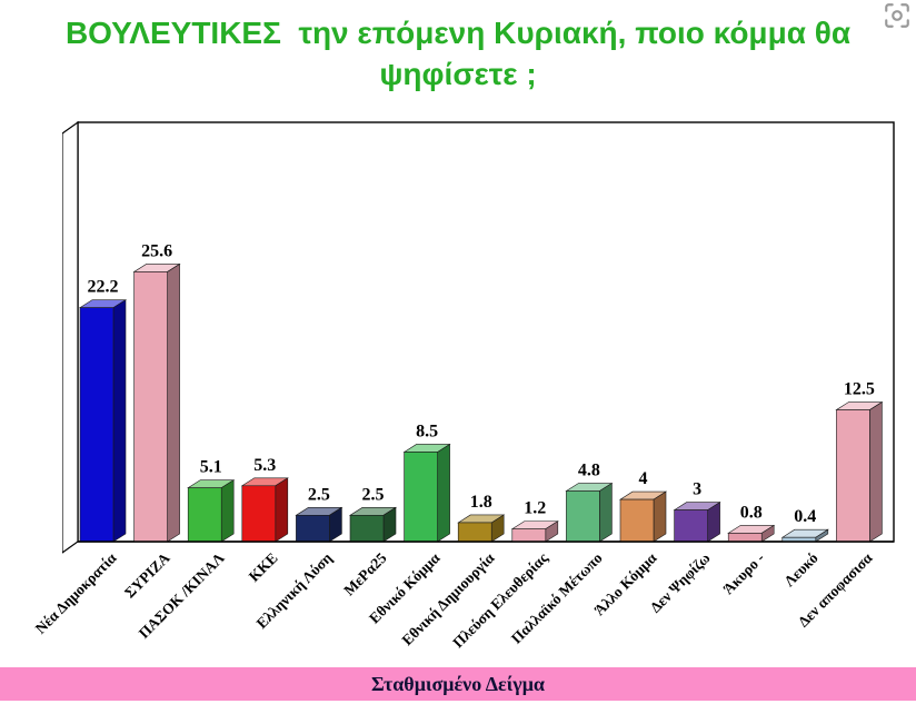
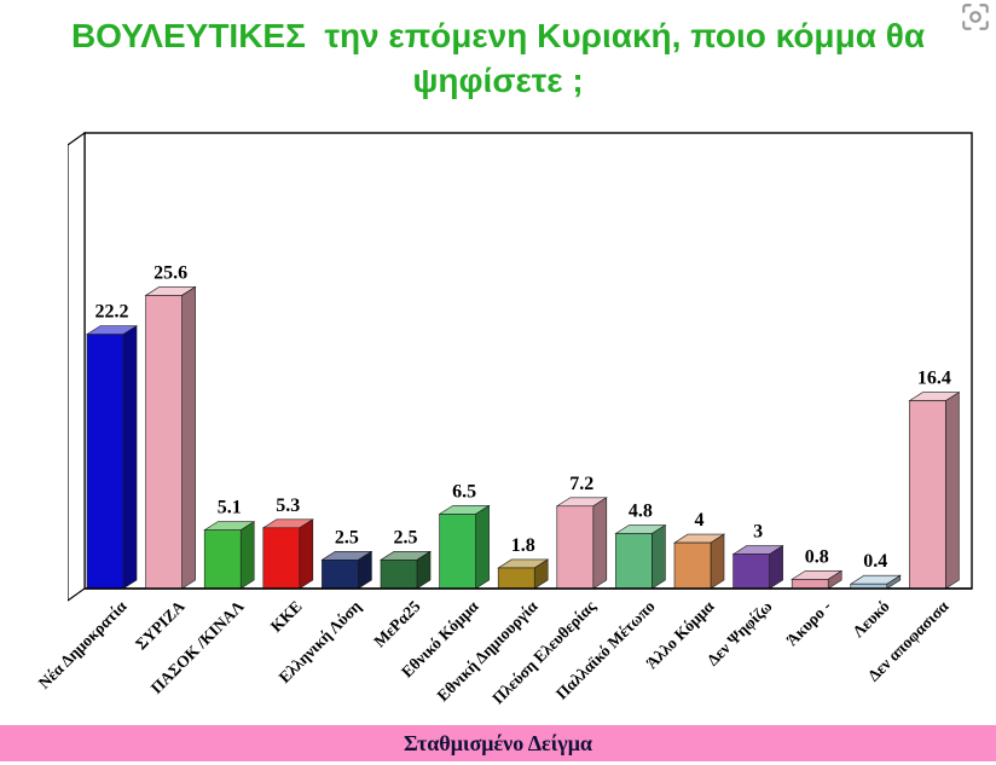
Εθνικό Κόμμα: 8.5 -> 6.5
Πλεύση Ελευθερίας: 1.2 -> 7.2
Δεν αποφασισα: 12.5 -> 16.4
